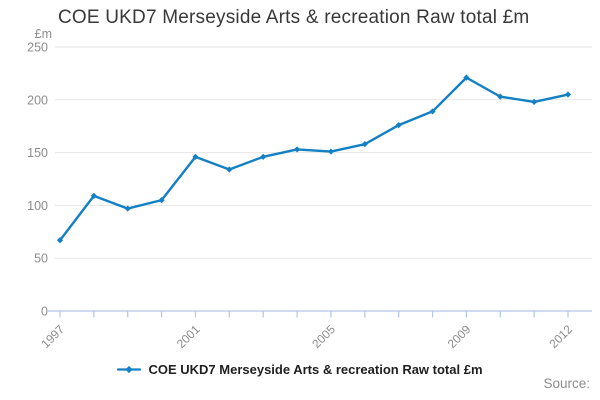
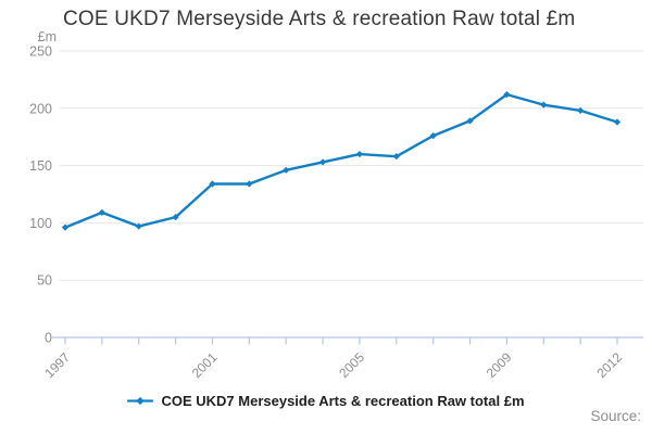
1997: 67 -> 96
2001: 146 -> 134
2005: 151 -> 160
2009: 221 -> 212
2012: 205 -> 188
